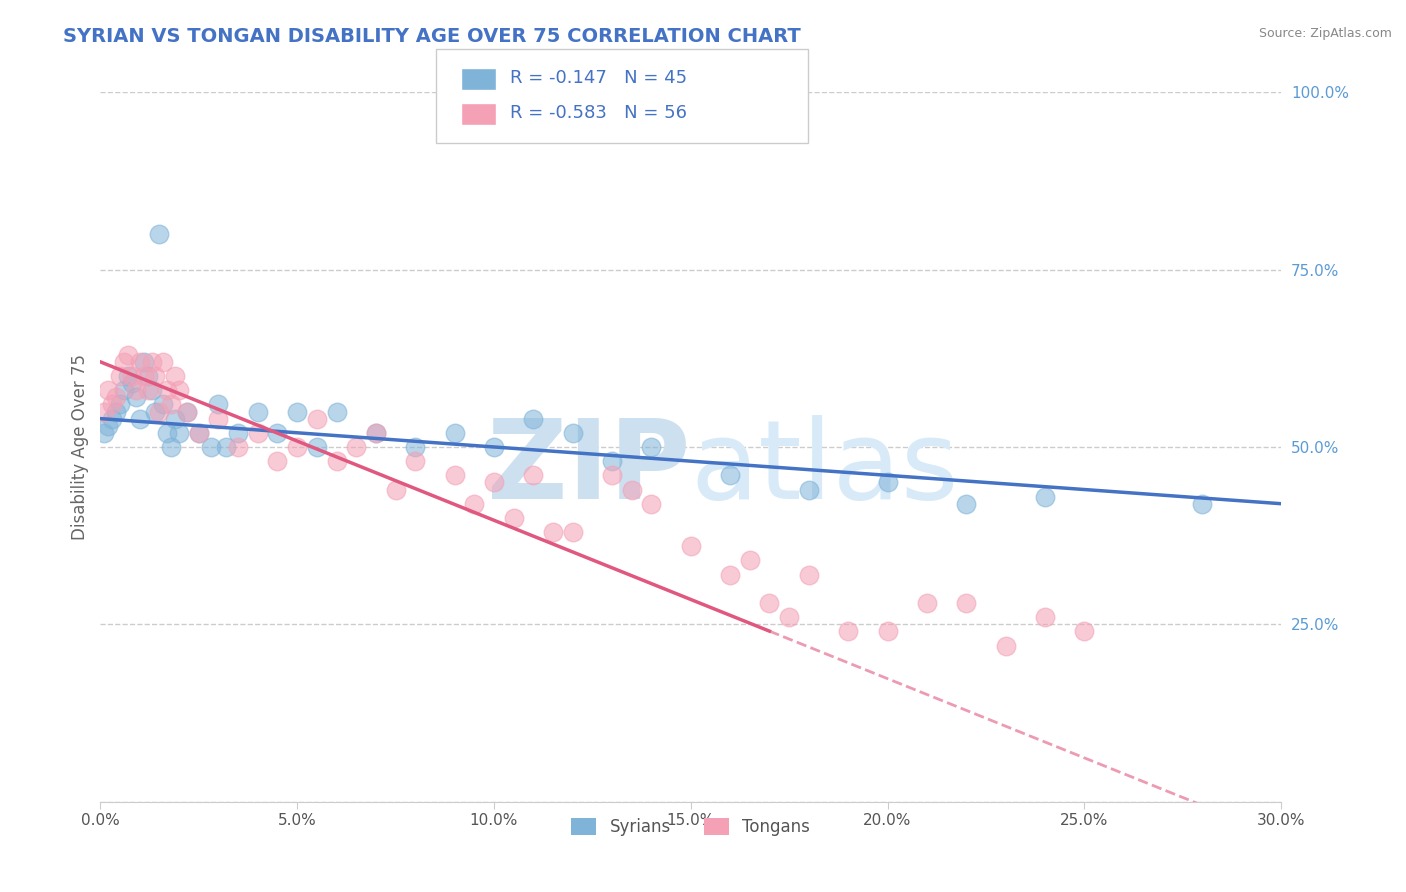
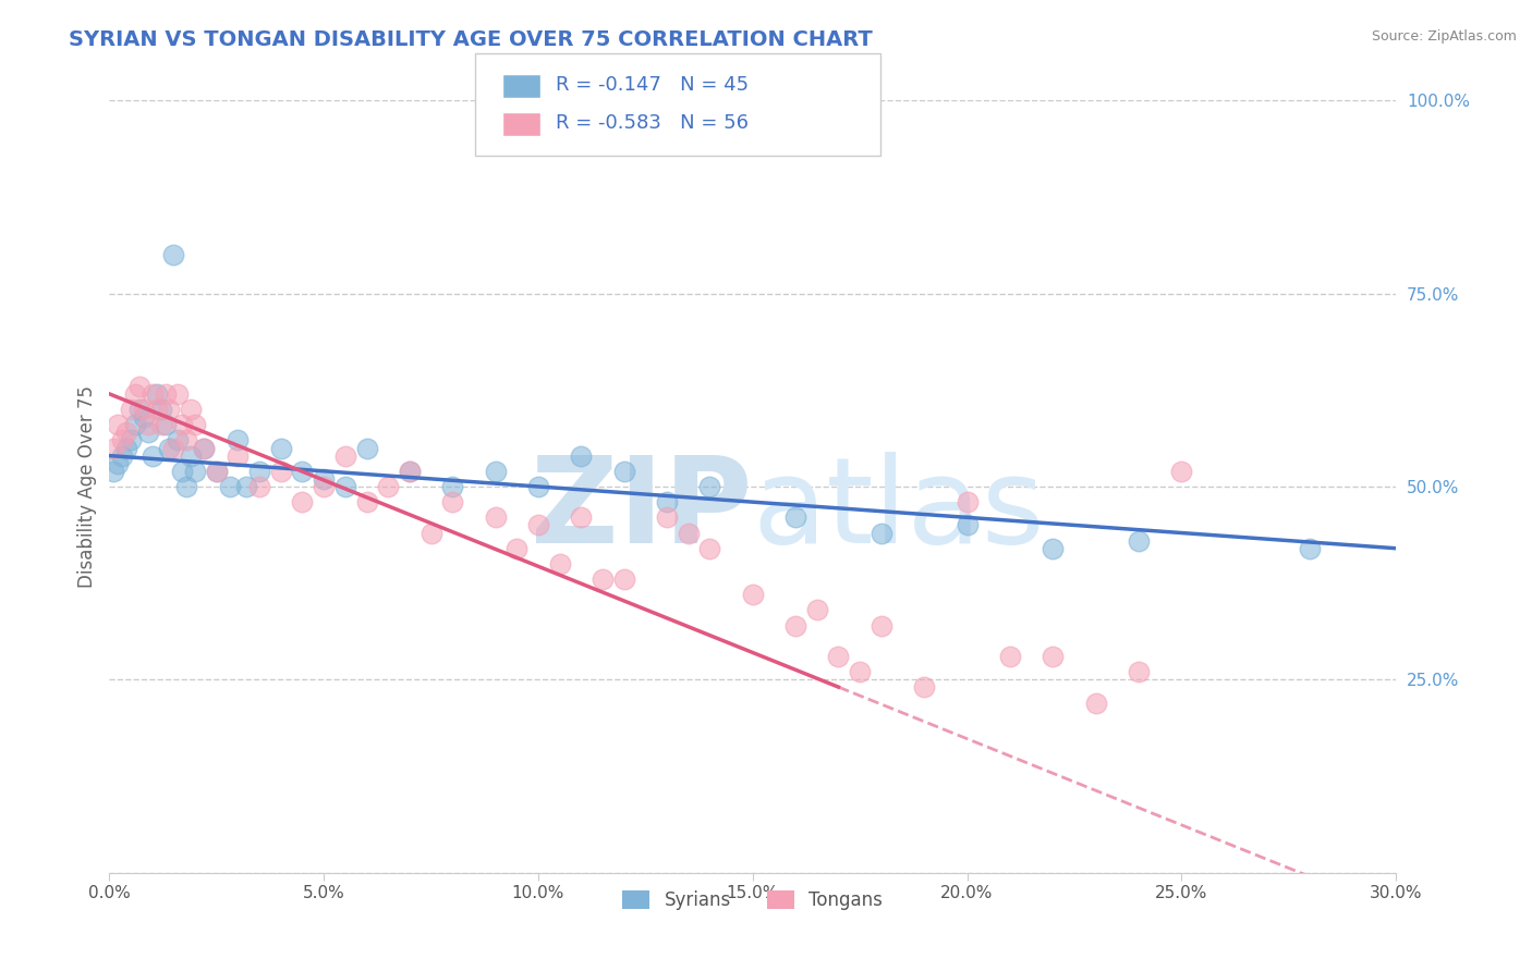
Syrians/5.0%: 55% -> 51%
Tongans/20.0%: 24% -> 48%
Tongans/25.0%: 24% -> 52%
